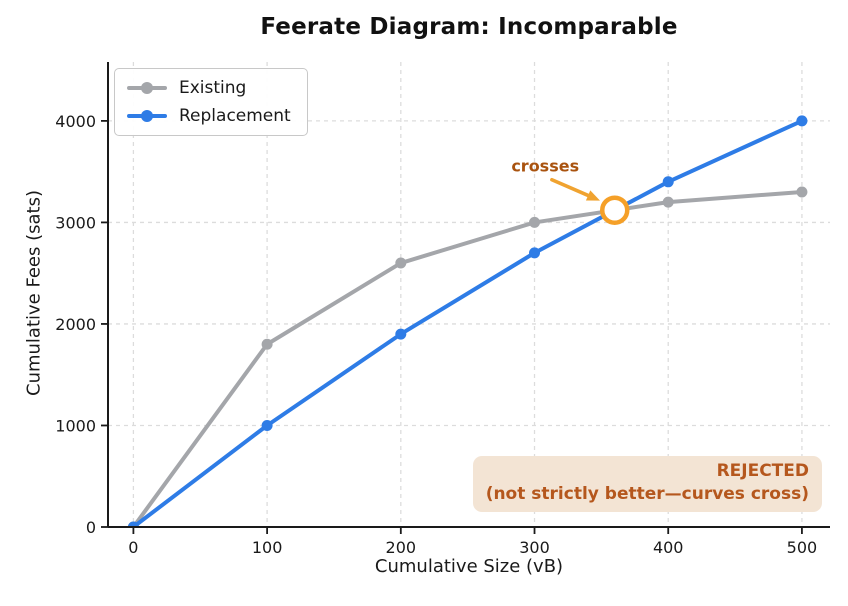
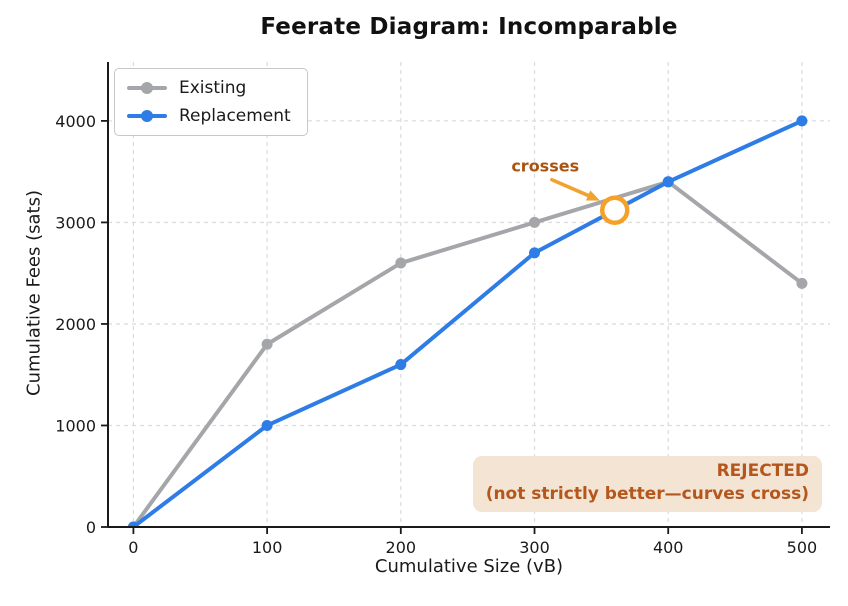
Replacement/200: 1900 -> 1600
Existing/400: 3200 -> 3400
Existing/500: 3300 -> 2400
